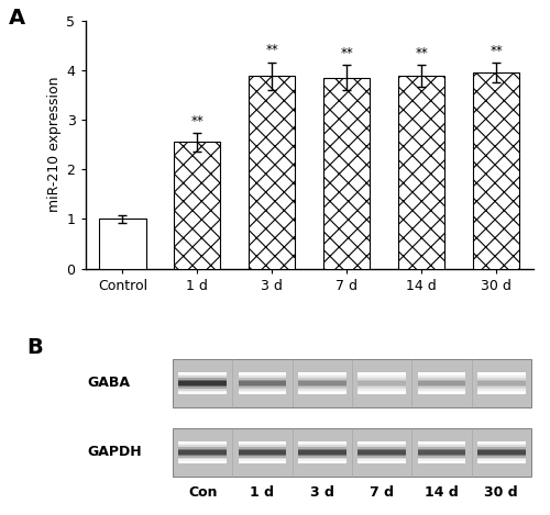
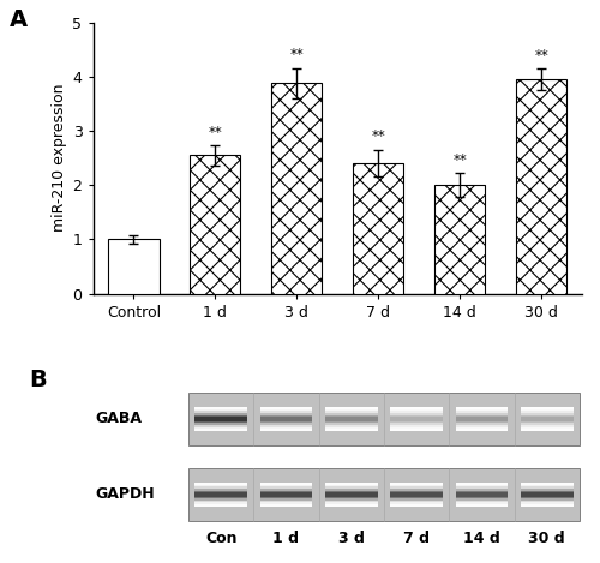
7 d: 3.85 -> 2.40
14 d: 3.88 -> 2.00
